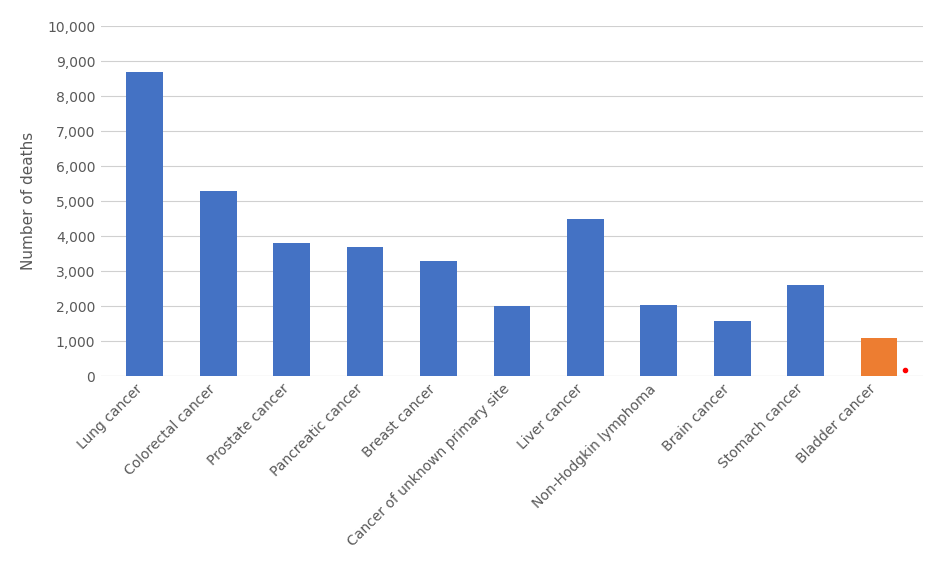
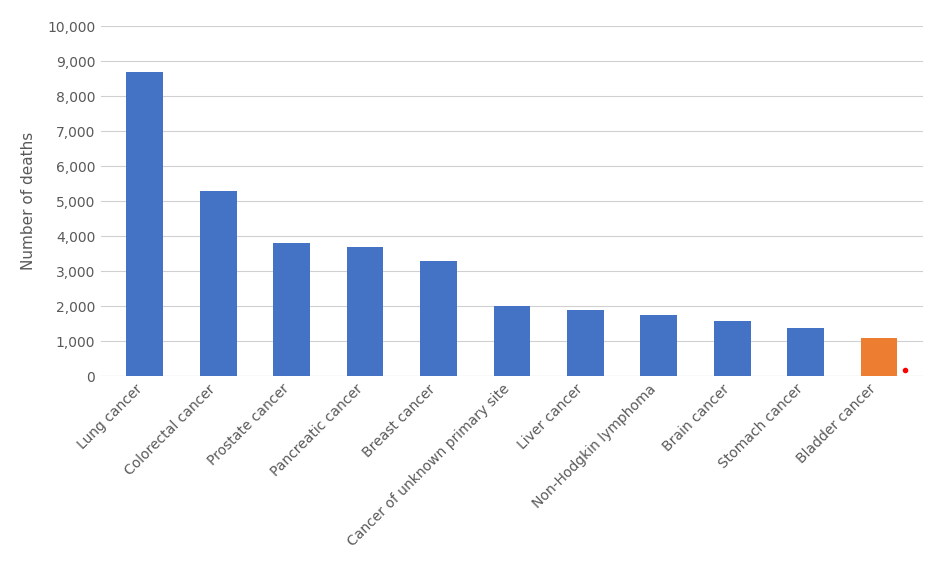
Liver cancer: 4,500 -> 1,900
Non-Hodgkin lymphoma: 2,050 -> 1,750
Stomach cancer: 2,600 -> 1,380
